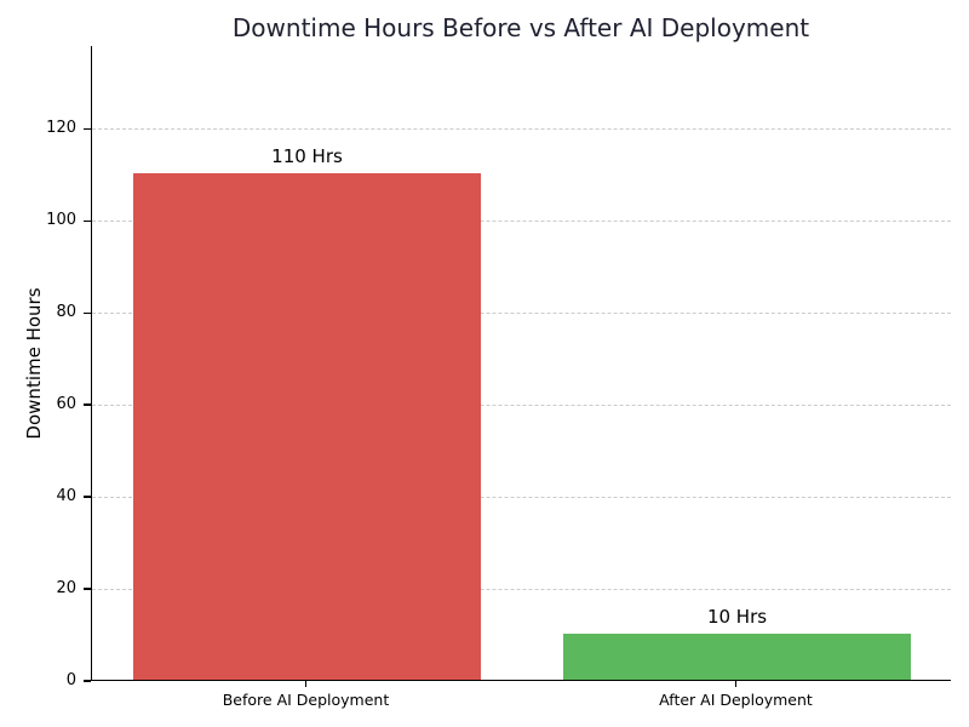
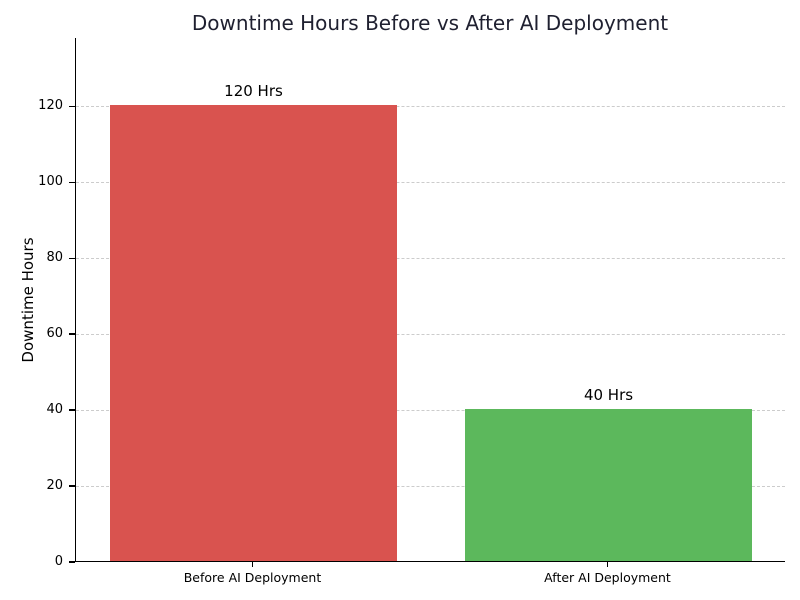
Before AI Deployment: 110 -> 120
After AI Deployment: 10 -> 40
